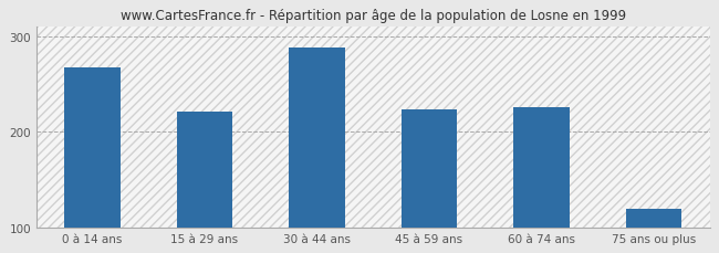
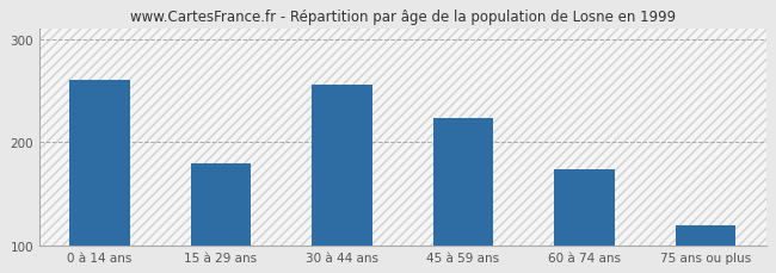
0 à 14 ans: 268 -> 260
15 à 29 ans: 221 -> 180
30 à 44 ans: 288 -> 256
60 à 74 ans: 226 -> 174
